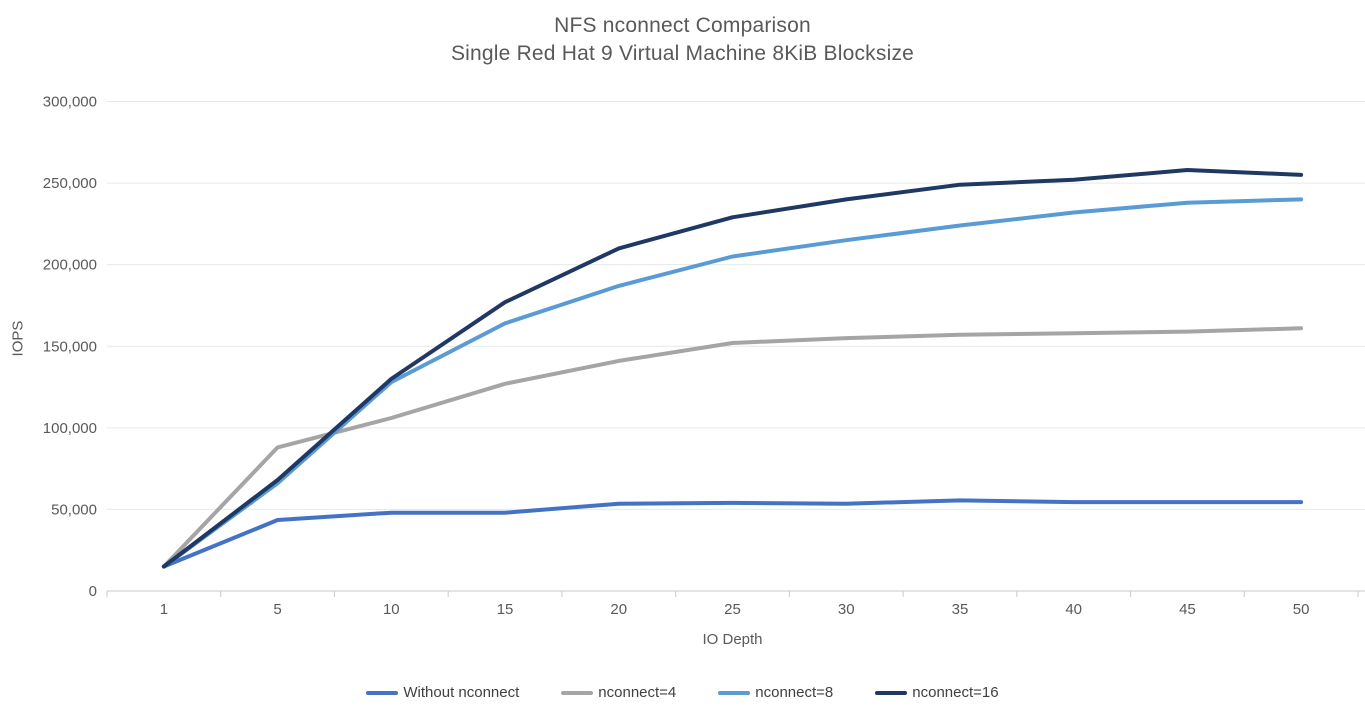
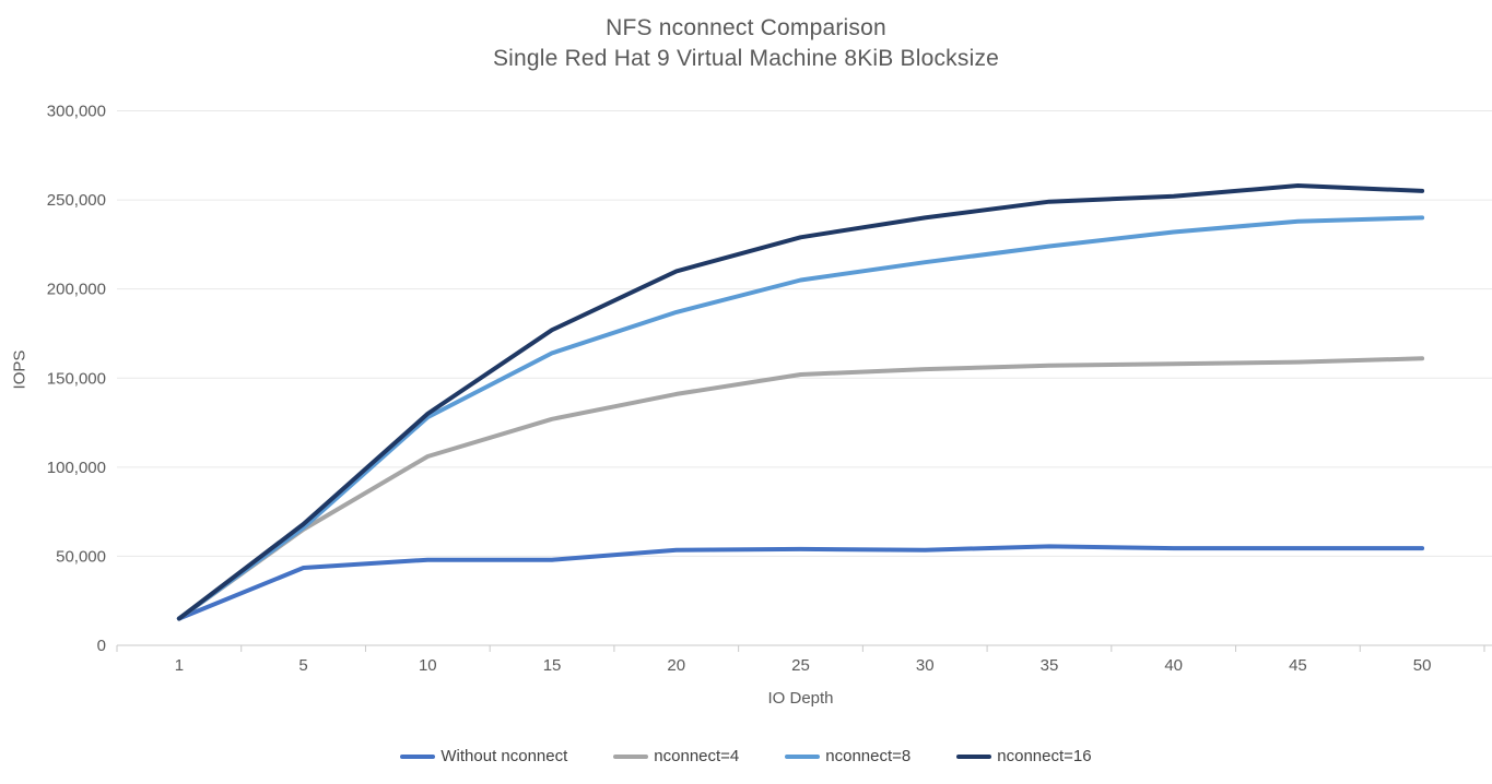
nconnect=4/5: 88000 -> 65000
